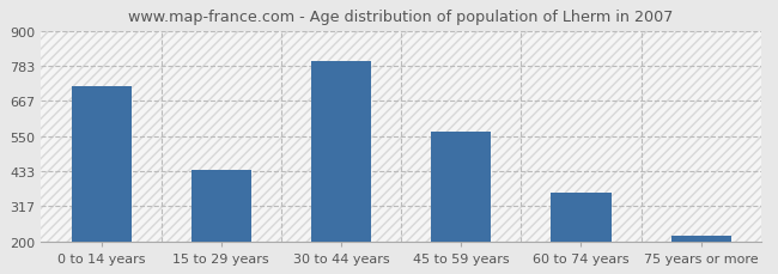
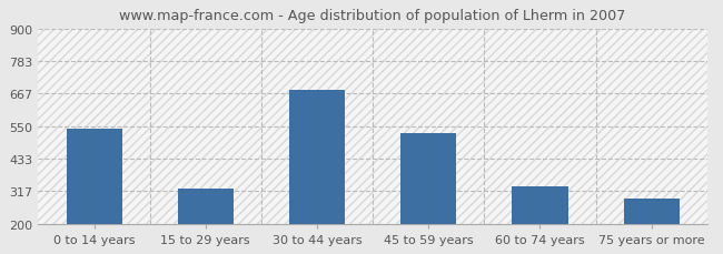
0 to 14 years: 714 -> 540
15 to 29 years: 436 -> 325
30 to 44 years: 800 -> 680
45 to 59 years: 566 -> 525
60 to 74 years: 363 -> 335
75 years or more: 220 -> 290
